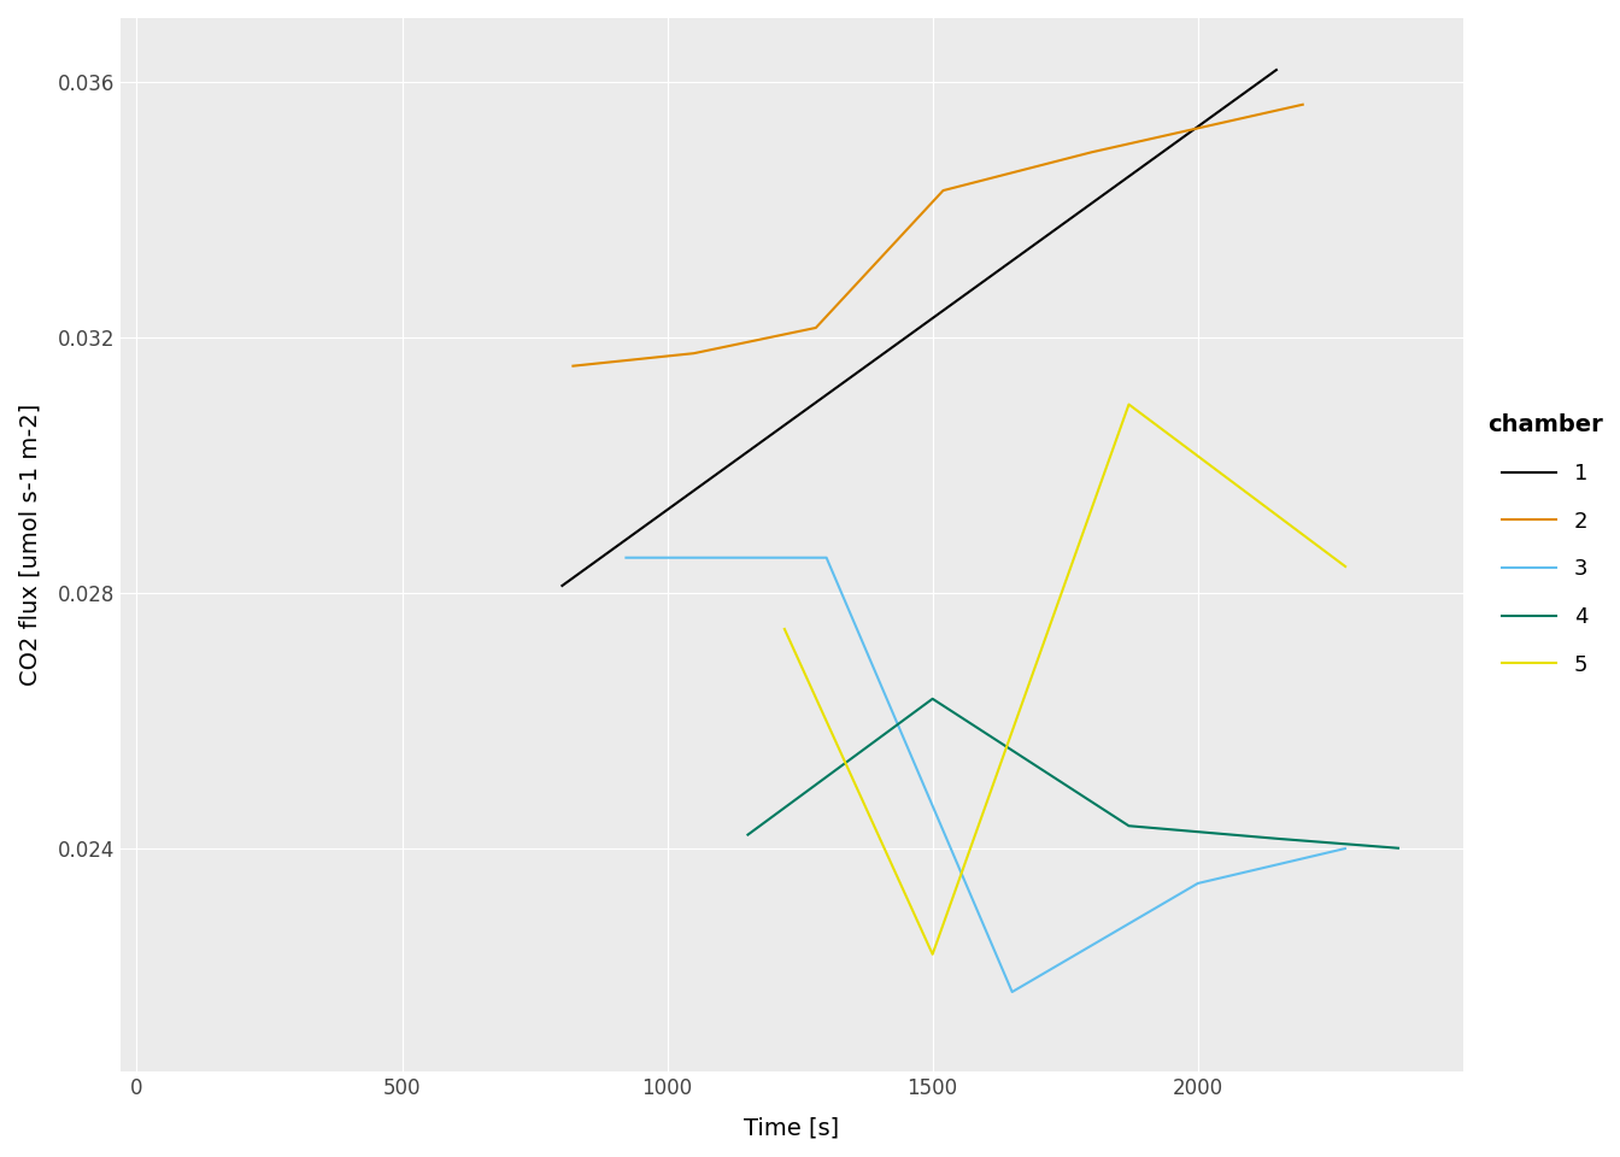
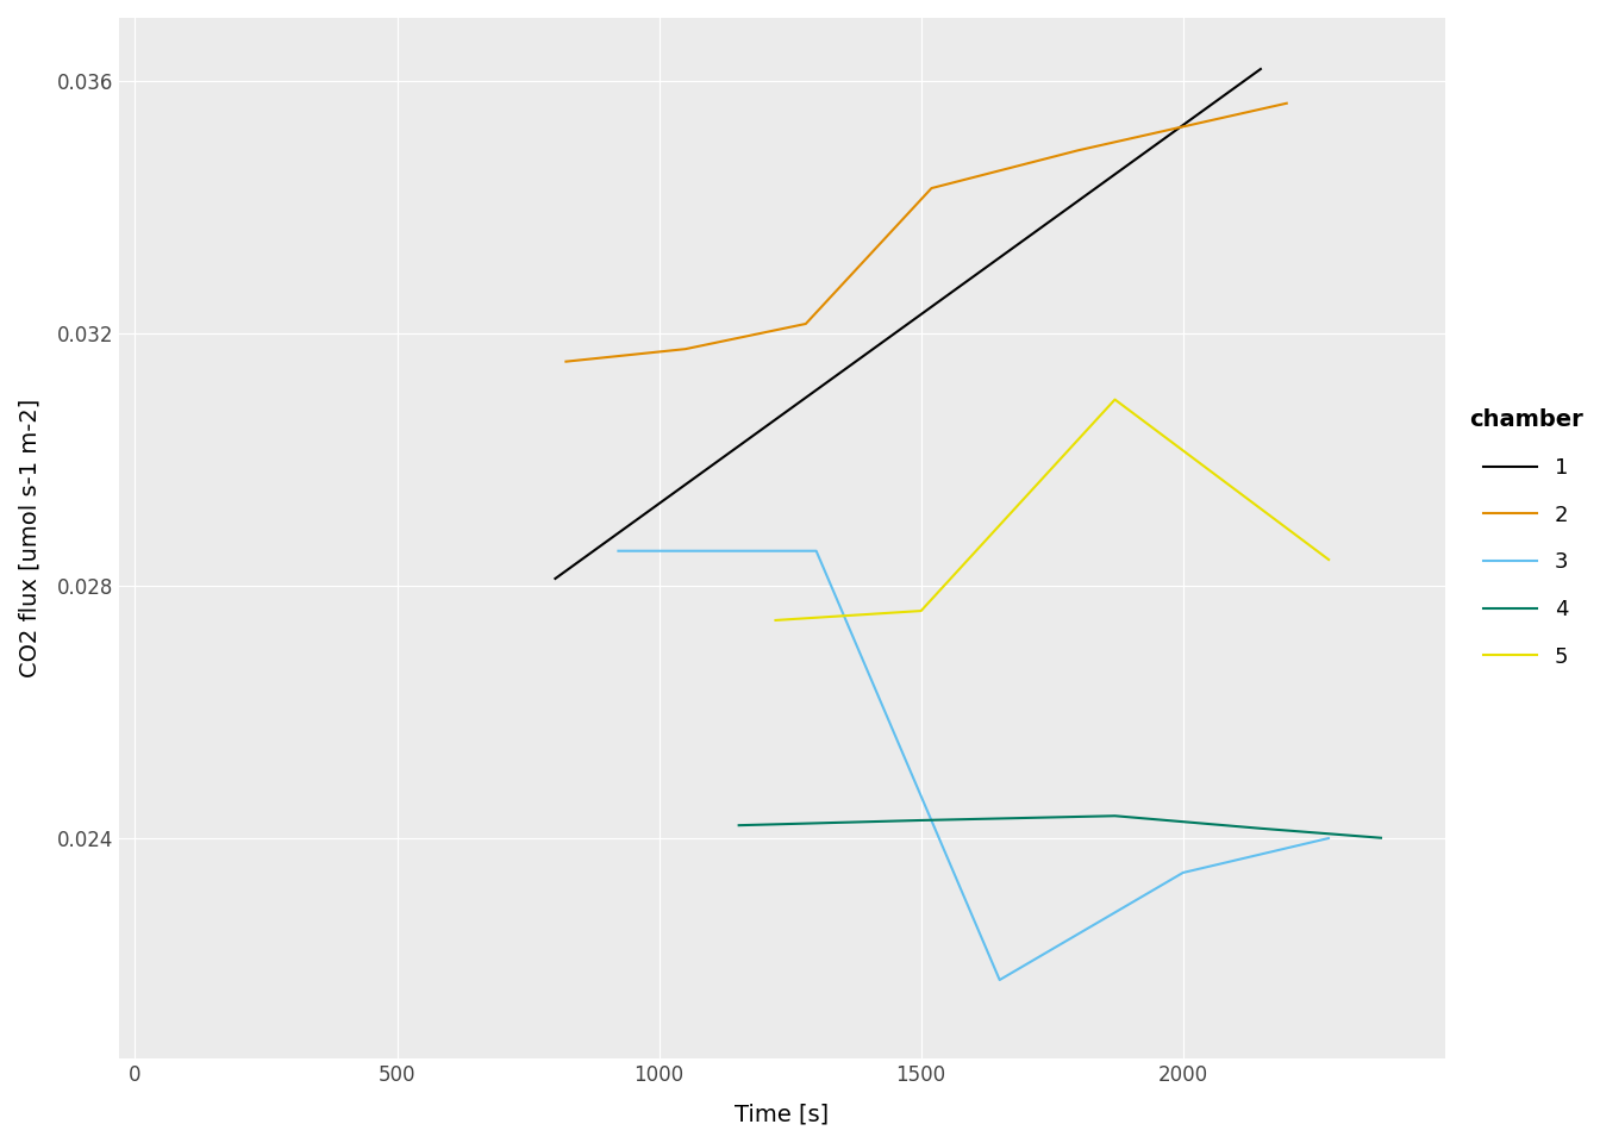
4/1500: 0.02634 -> 0.02428
5/1500: 0.02234 -> 0.02760
